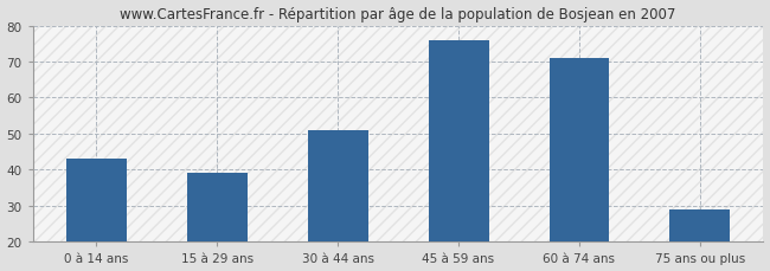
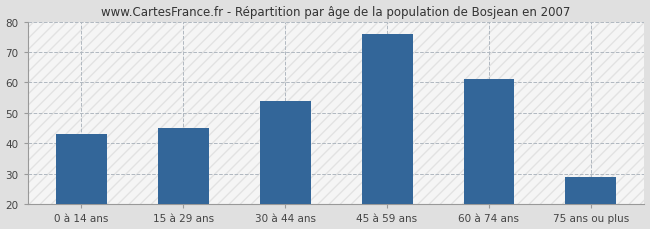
15 à 29 ans: 39 -> 45
30 à 44 ans: 51 -> 54
60 à 74 ans: 71 -> 61
